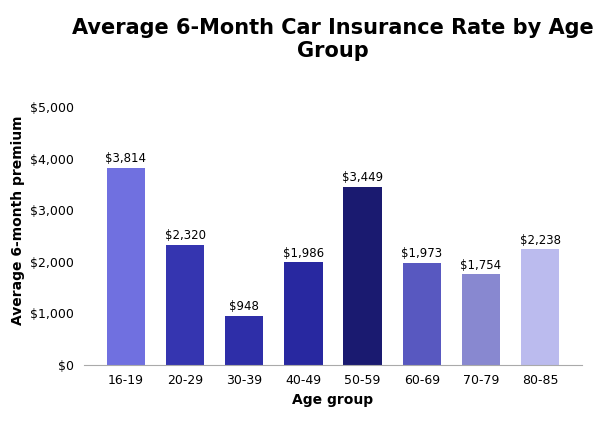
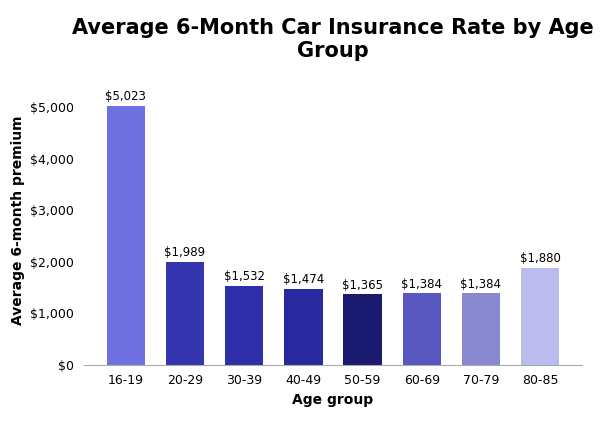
16-19: $3,814 -> $5,023
20-29: $2,320 -> $1,989
30-39: $948 -> $1,532
40-49: $1,986 -> $1,474
50-59: $3,449 -> $1,365
60-69: $1,973 -> $1,384
70-79: $1,754 -> $1,384
80-85: $2,238 -> $1,880
